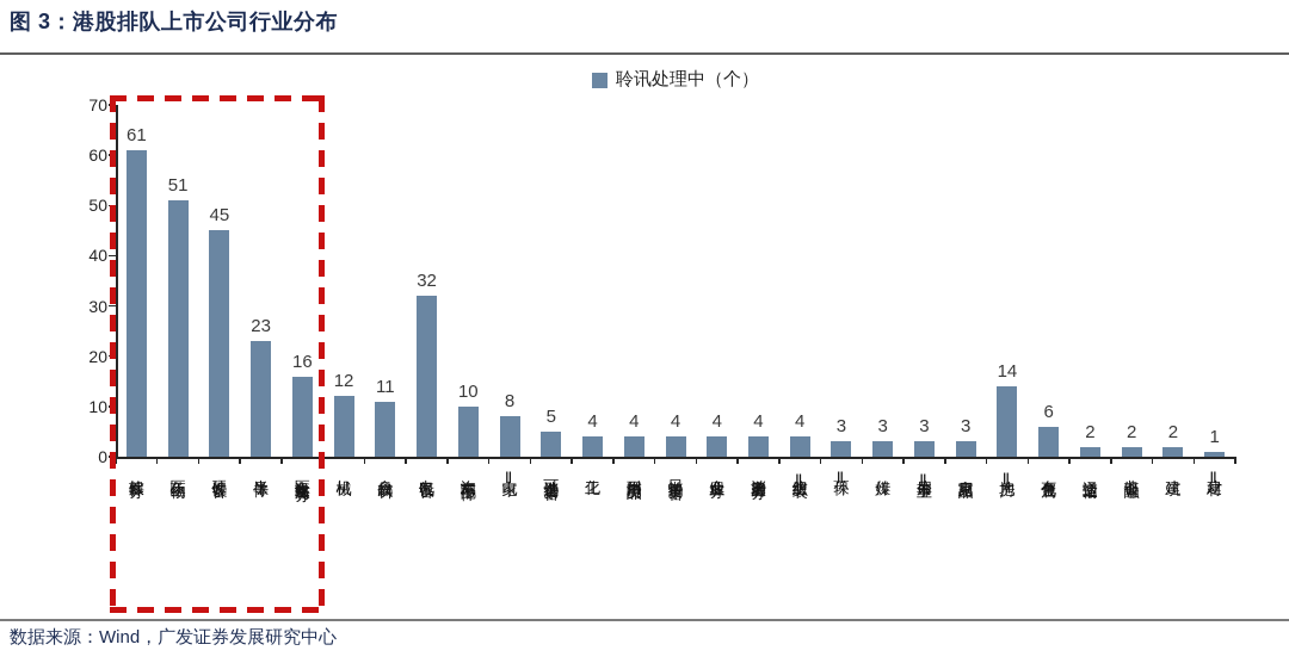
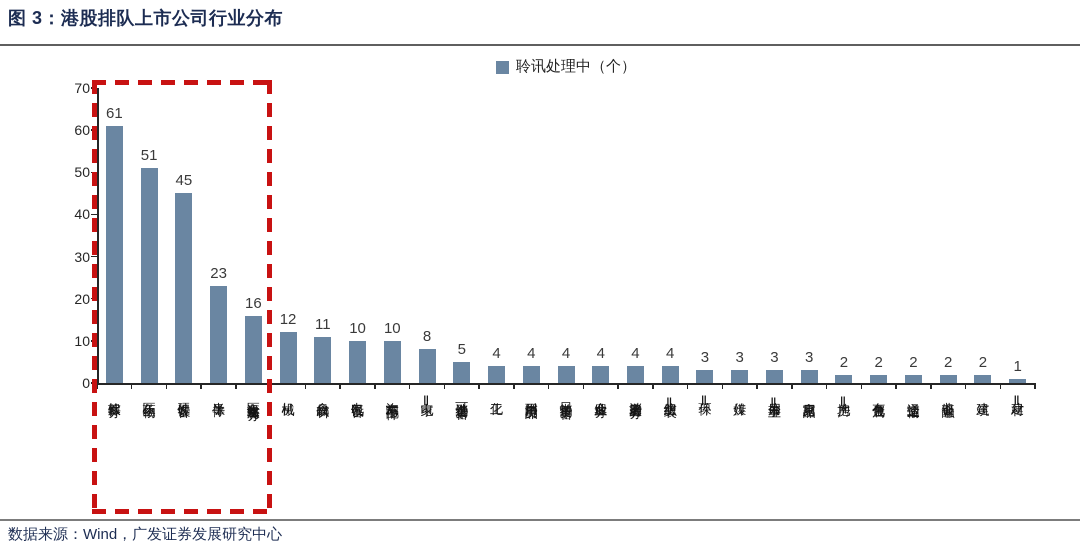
电气设备: 32 -> 10
房地产Ⅱ: 14 -> 2
有色金属: 6 -> 2
